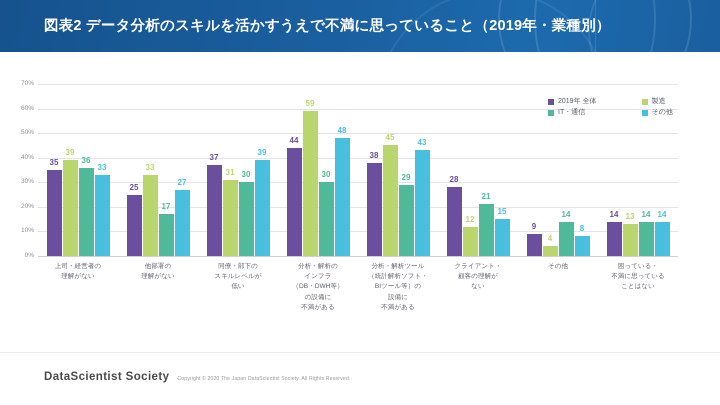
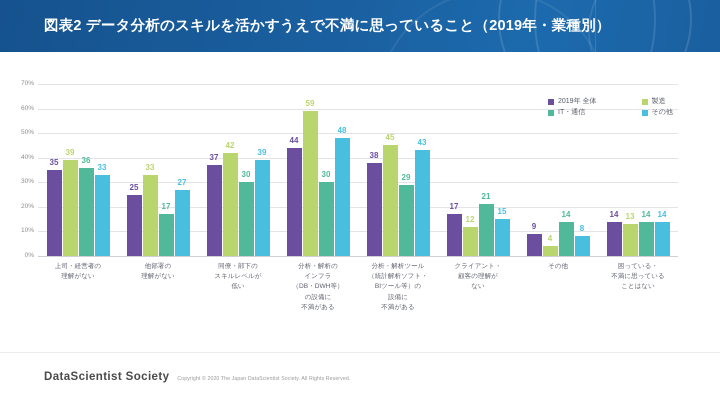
製造/同僚・部下の スキルレベルが 低い: 31 -> 42
2019年 全体/クライアント・ 顧客の理解が ない: 28 -> 17
